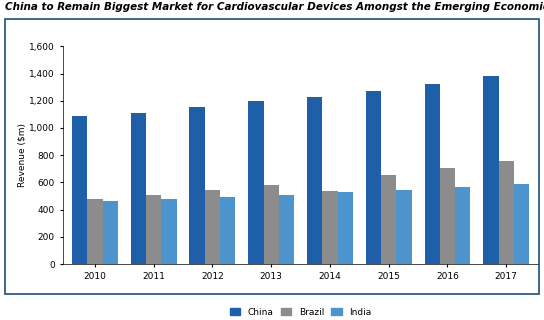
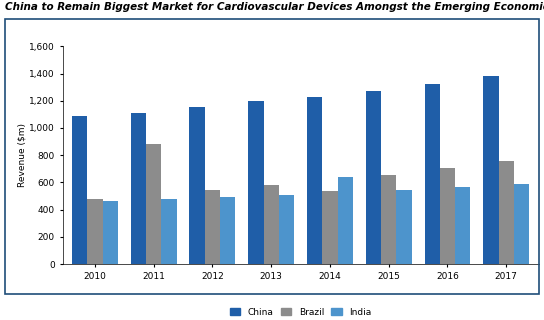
Brazil/2011: 510 -> 880
India/2014: 530 -> 640
